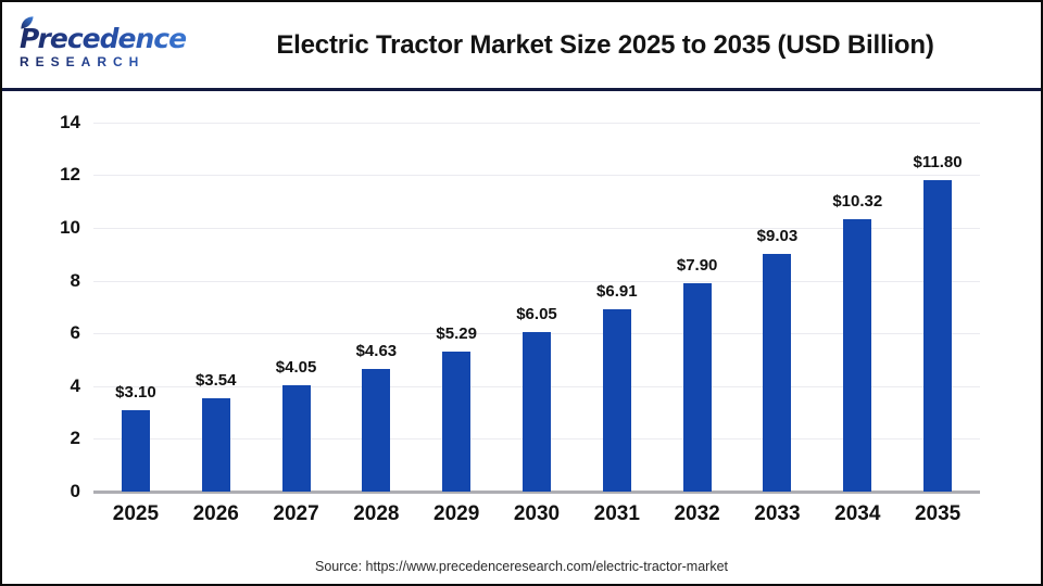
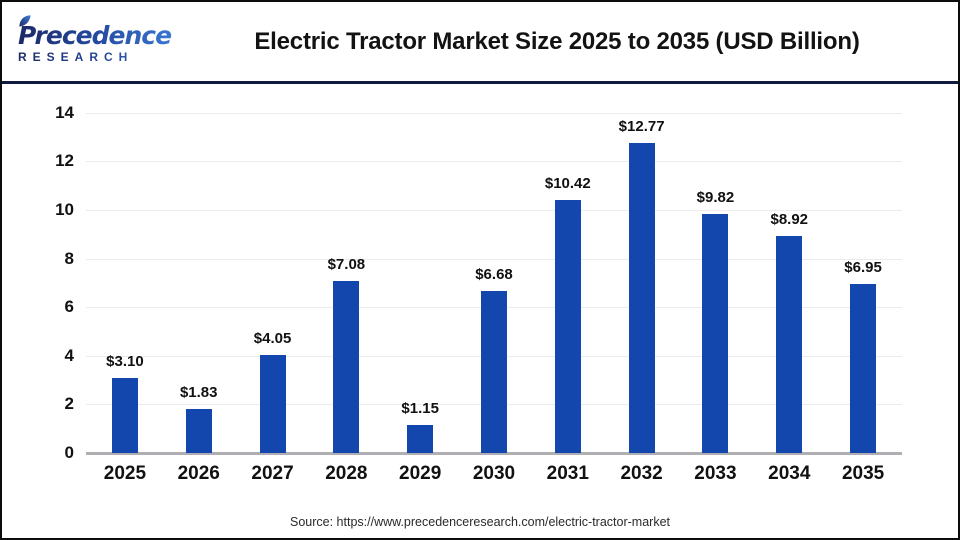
2026: $3.54 -> $1.83
2028: $4.63 -> $7.08
2029: $5.29 -> $1.15
2030: $6.05 -> $6.68
2031: $6.91 -> $10.42
2032: $7.90 -> $12.77
2033: $9.03 -> $9.82
2034: $10.32 -> $8.92
2035: $11.80 -> $6.95
